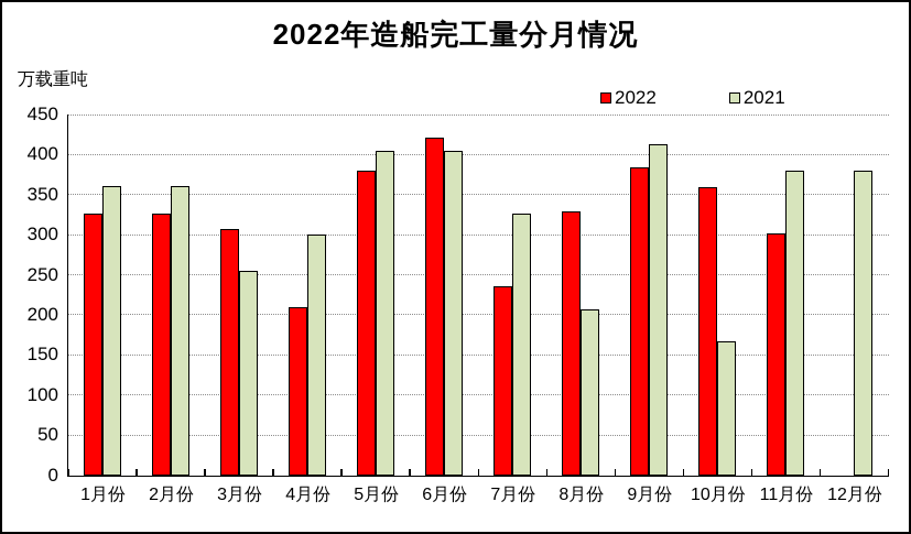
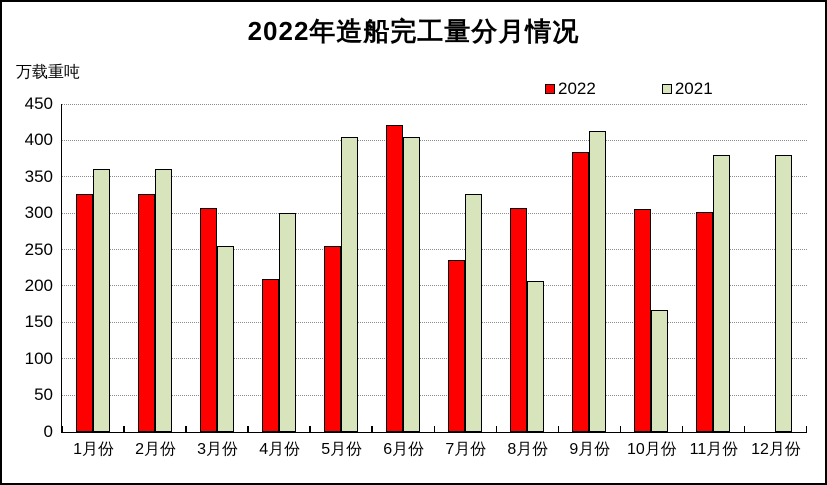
2022/5月份: 380 -> 260
2022/8月份: 330 -> 310
2022/10月份: 360 -> 310
